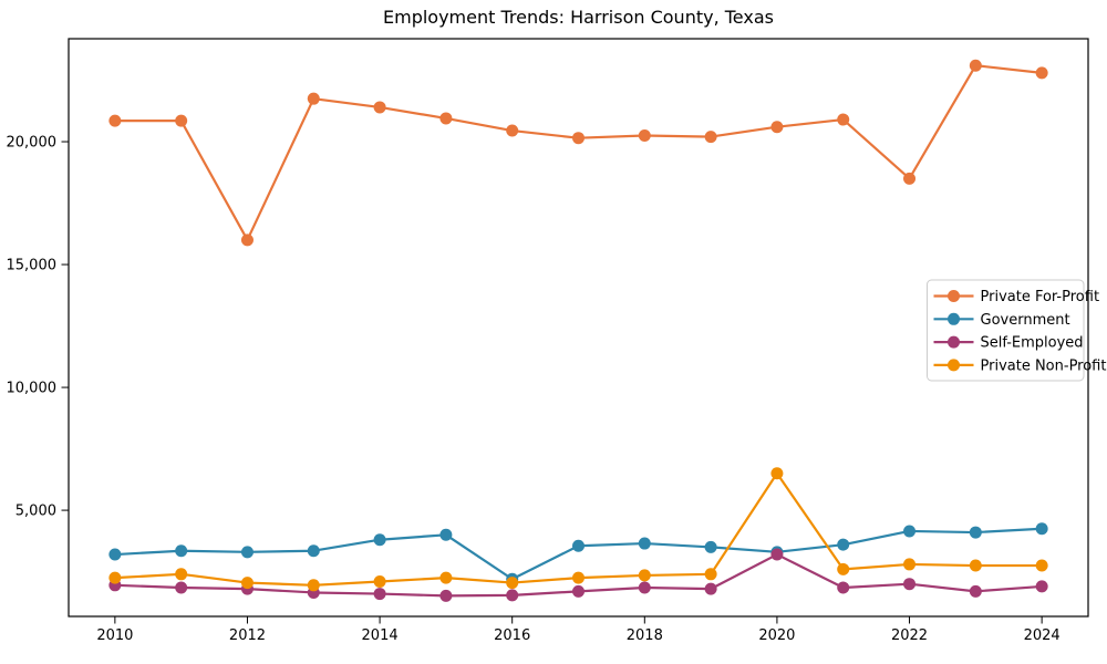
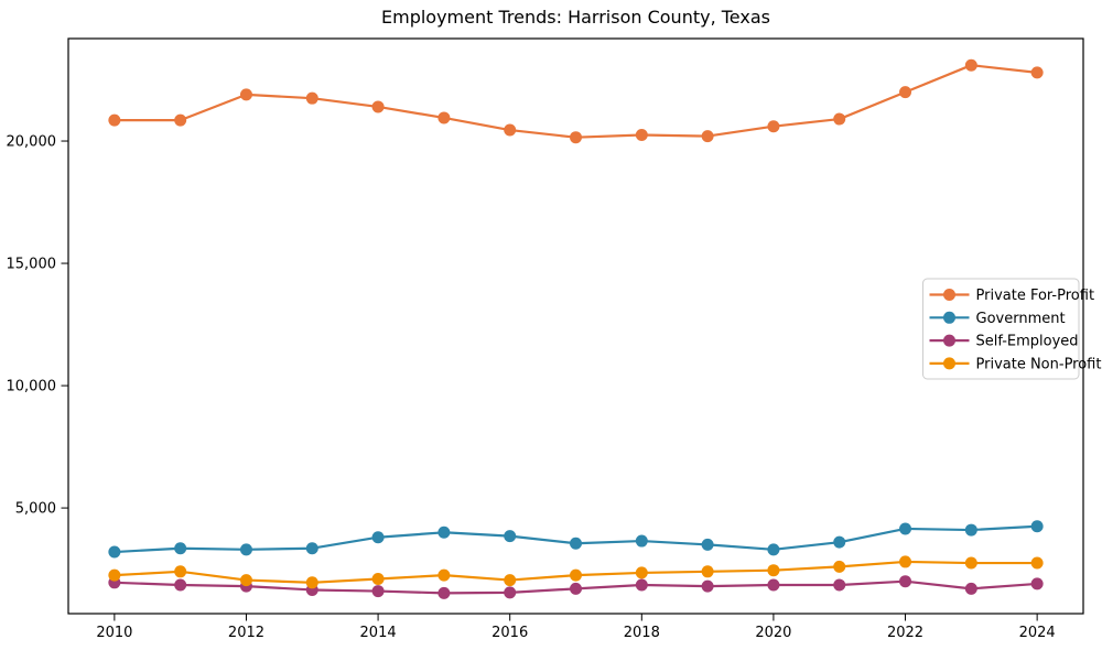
Private For-Profit/2012: 16000 -> 21900
Government/2016: 2200 -> 3800
Self-Employed/2020: 3200 -> 1800
Private Non-Profit/2020: 6500 -> 2400
Private For-Profit/2022: 18500 -> 22000
